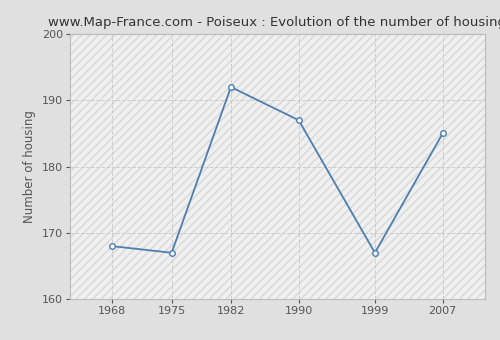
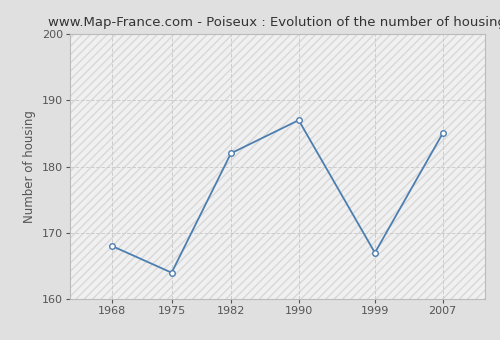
1975: 167 -> 164
1982: 192 -> 182
